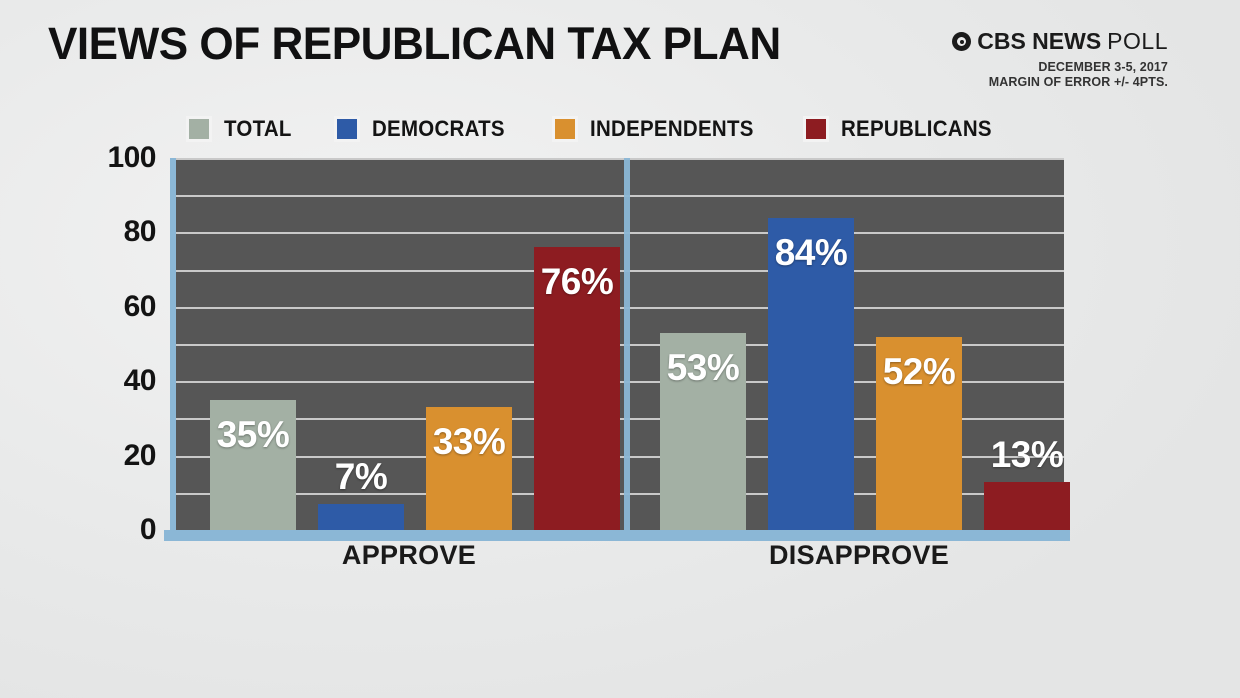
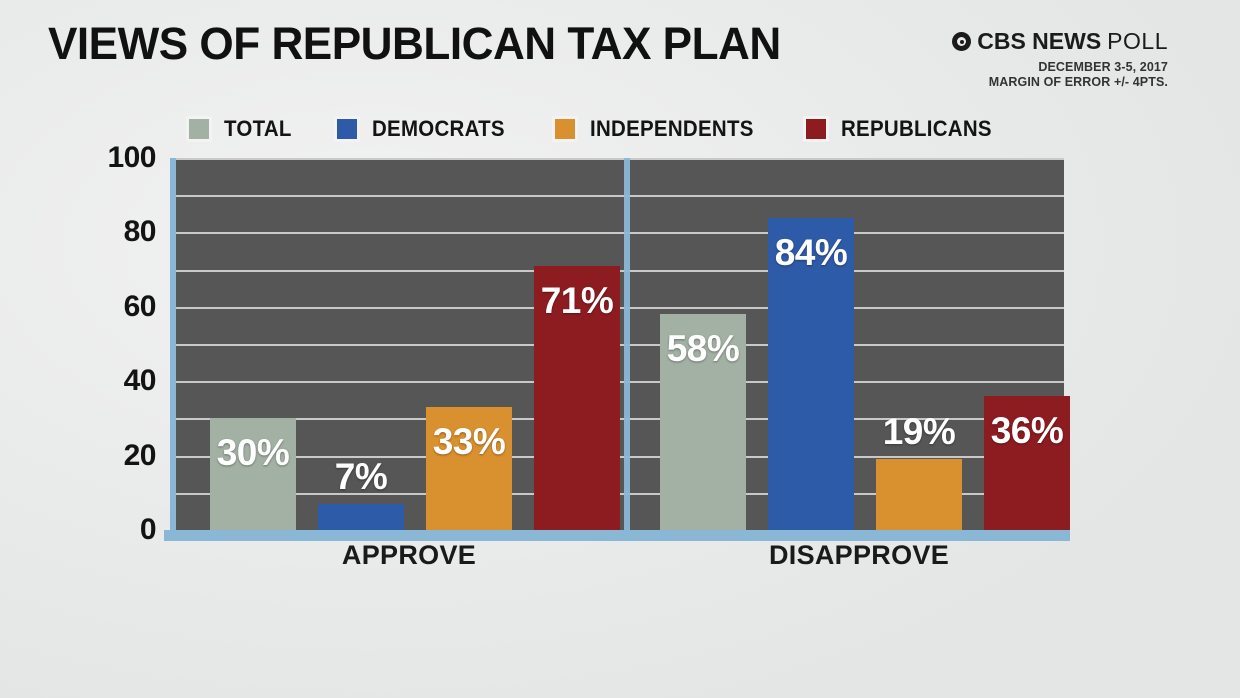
TOTAL/APPROVE: 35% -> 30%
REPUBLICANS/APPROVE: 76% -> 71%
TOTAL/DISAPPROVE: 53% -> 58%
INDEPENDENTS/DISAPPROVE: 52% -> 19%
REPUBLICANS/DISAPPROVE: 13% -> 36%
